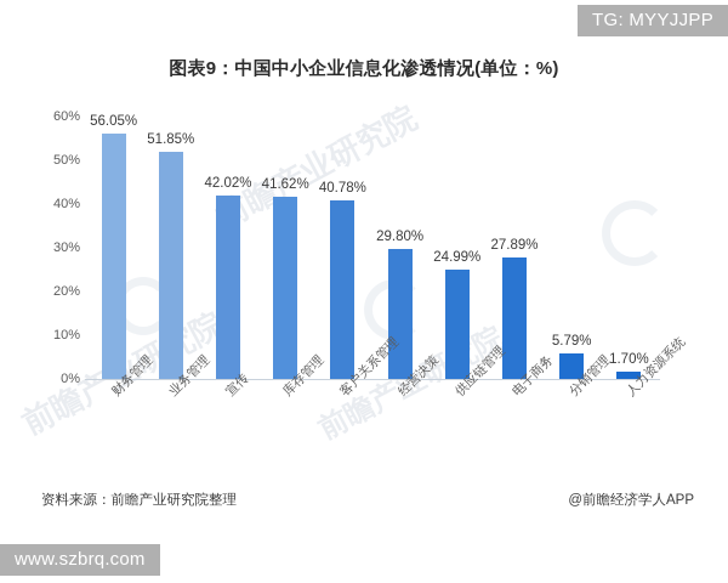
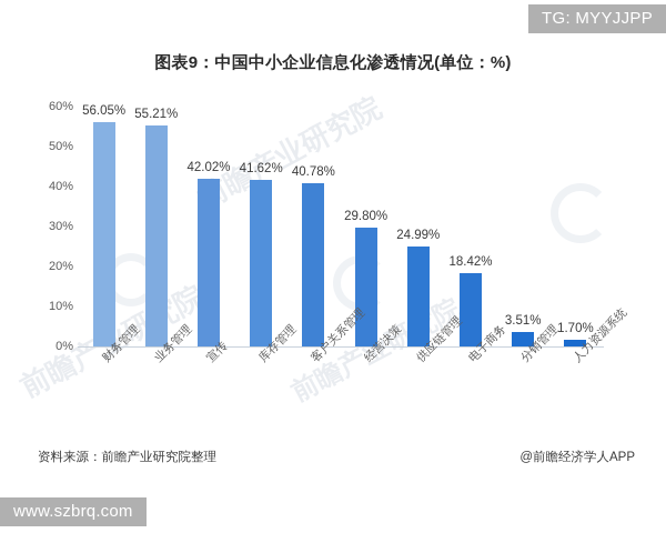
业务管理: 51.85% -> 55.21%
电子商务: 27.89% -> 18.42%
分销管理: 5.79% -> 3.51%
